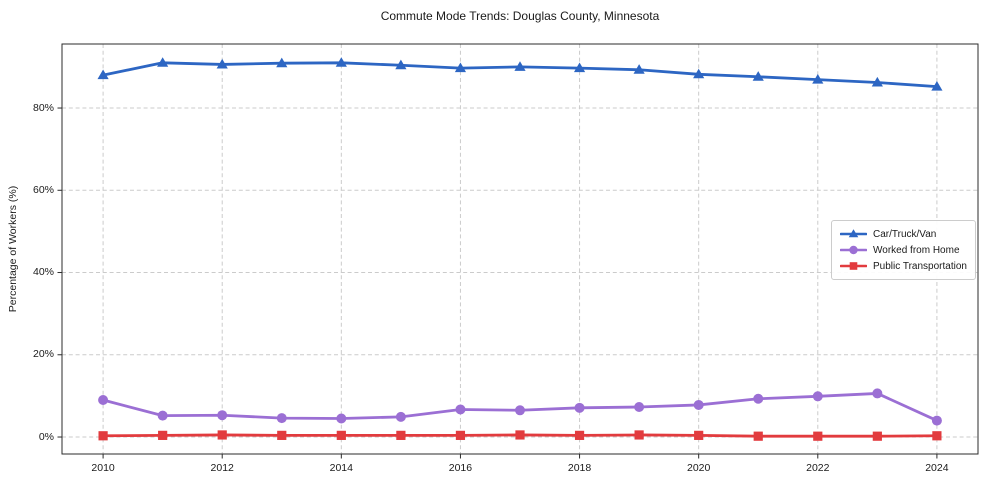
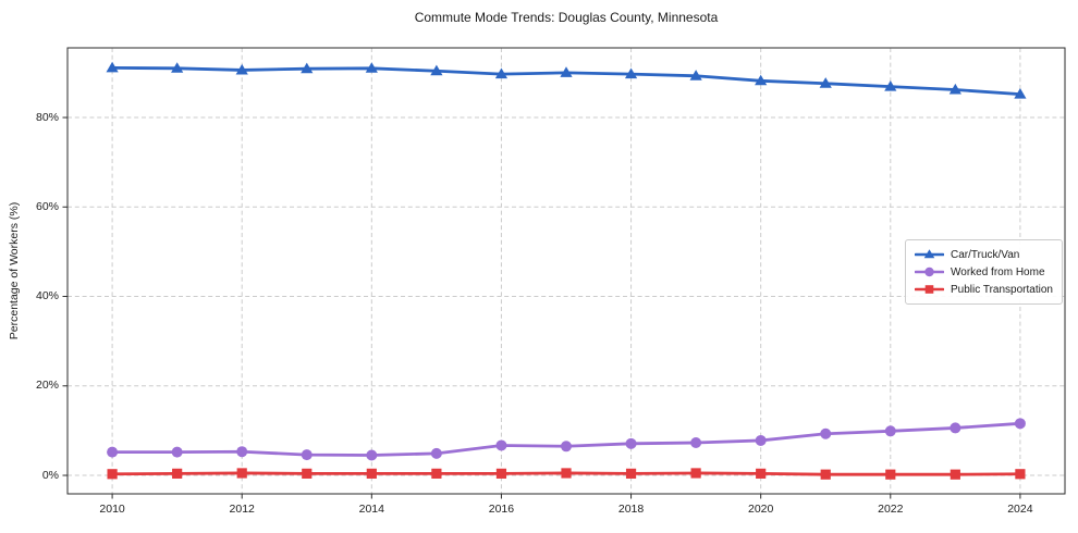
Car/Truck/Van/2010: 88% -> 91%
Worked from Home/2010: 9% -> 5%
Worked from Home/2024: 4% -> 12%
